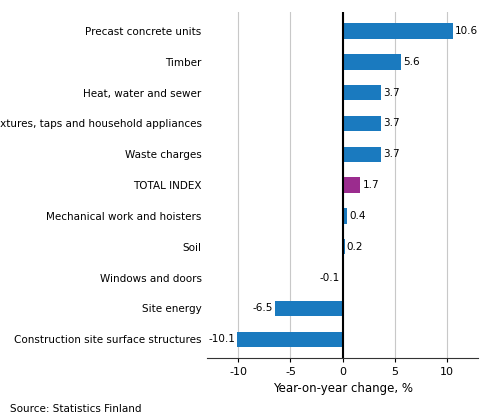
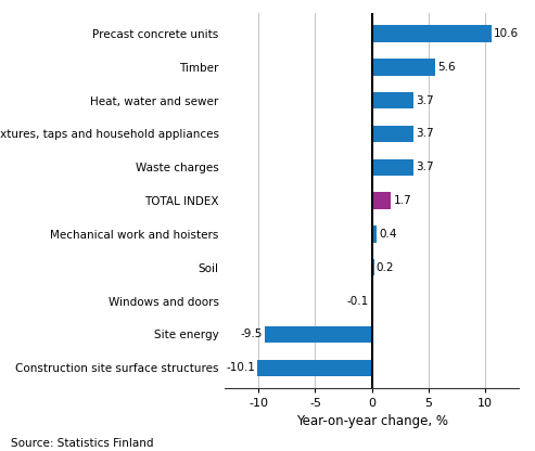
Site energy: -6.5 -> -9.5
